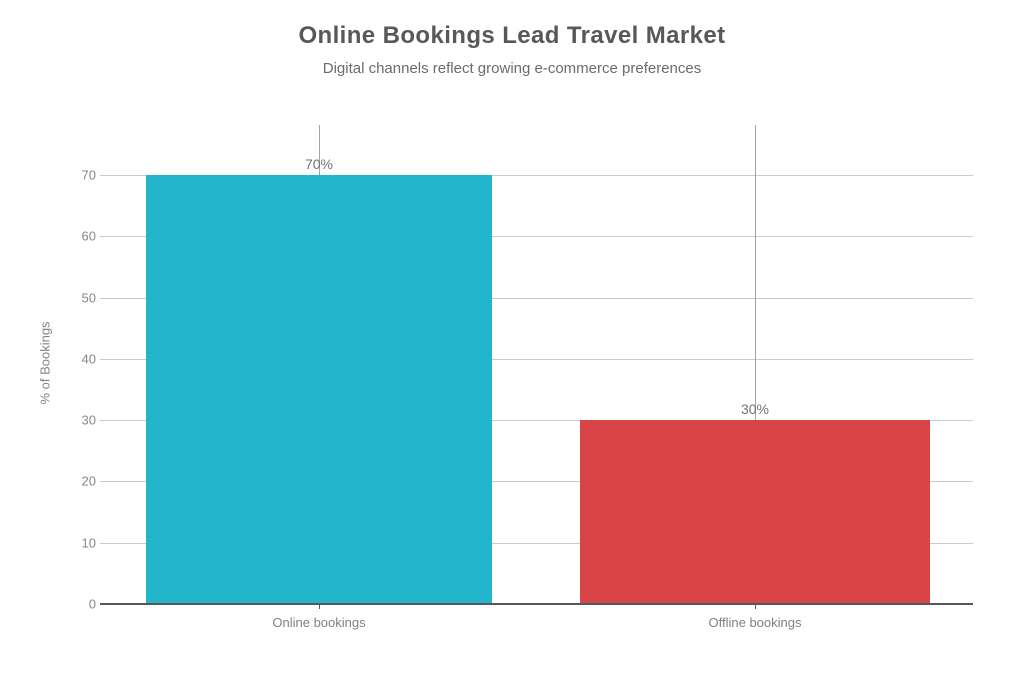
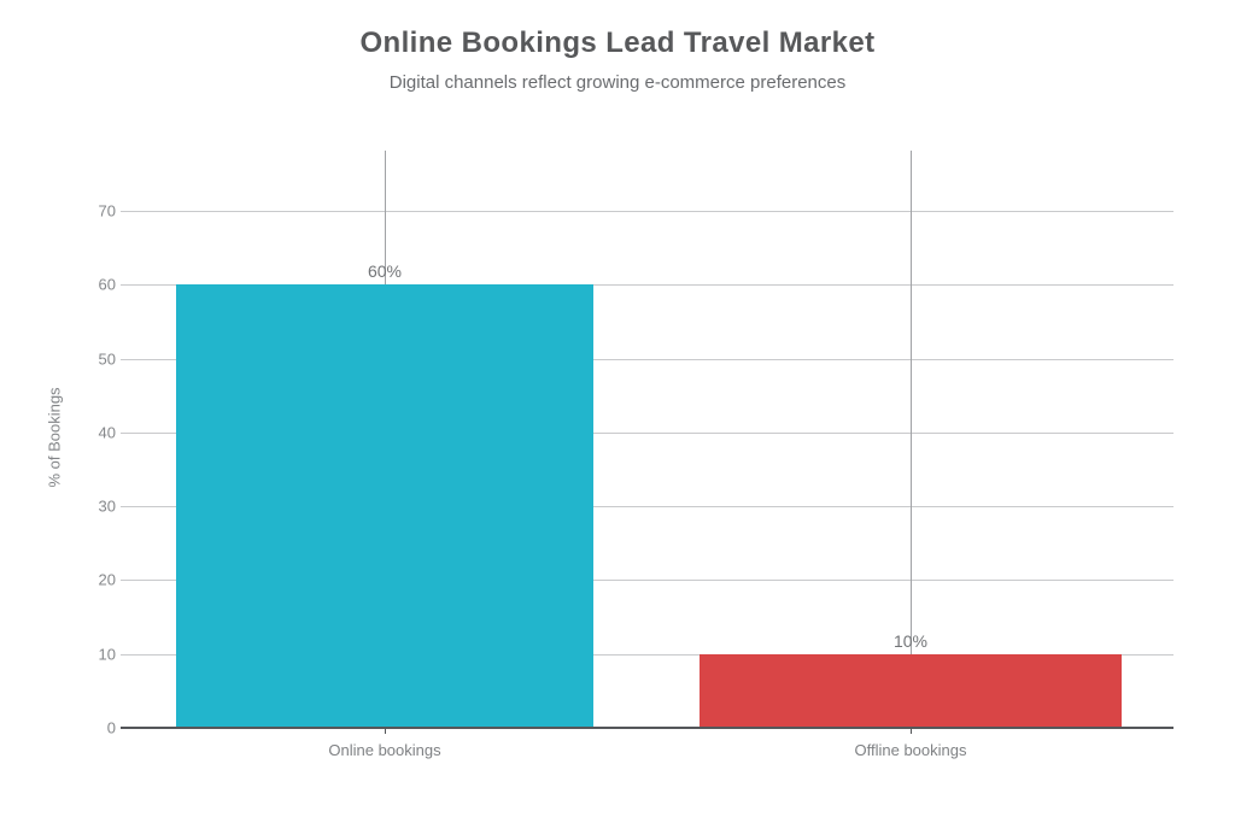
Online bookings: 70% -> 60%
Offline bookings: 30% -> 10%
